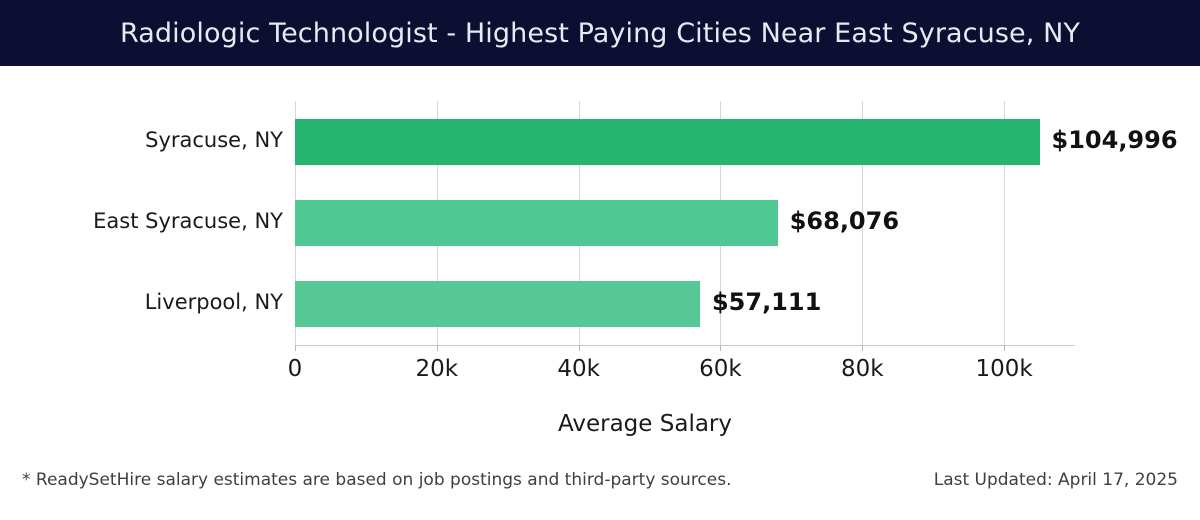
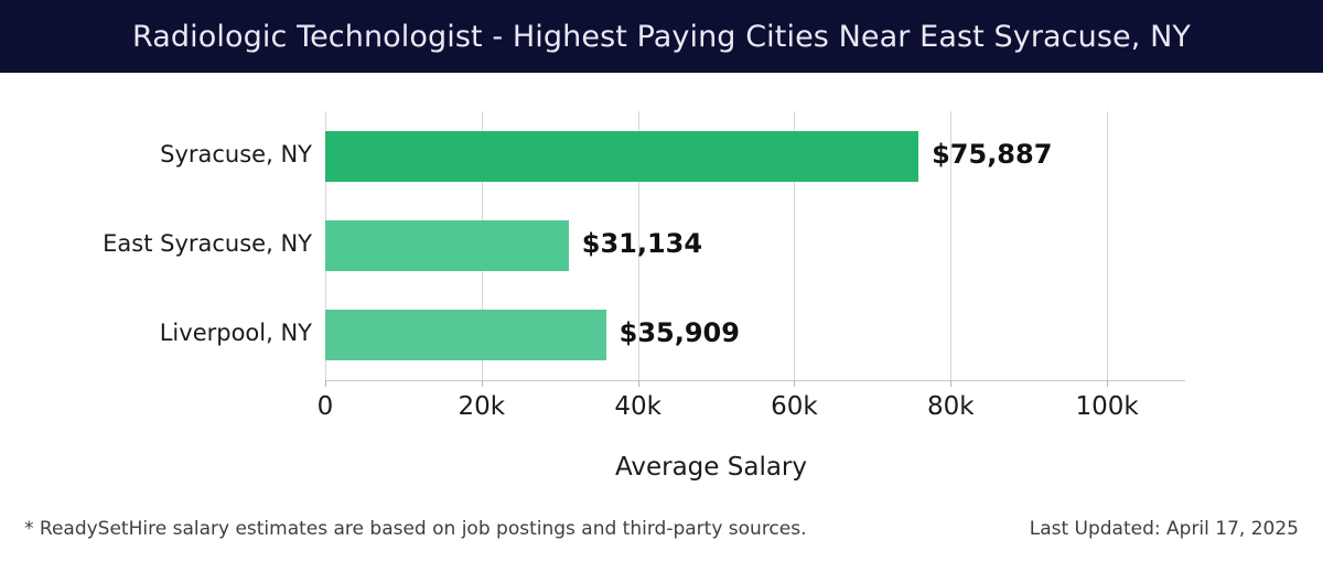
Syracuse, NY: $104,996 -> $75,887
East Syracuse, NY: $68,076 -> $31,134
Liverpool, NY: $57,111 -> $35,909
